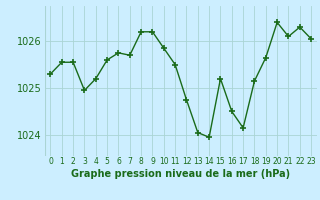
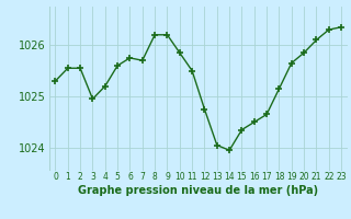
15: 1025.20 -> 1024.35
17: 1024.15 -> 1024.65
20: 1026.40 -> 1025.85
23: 1026.05 -> 1026.35
